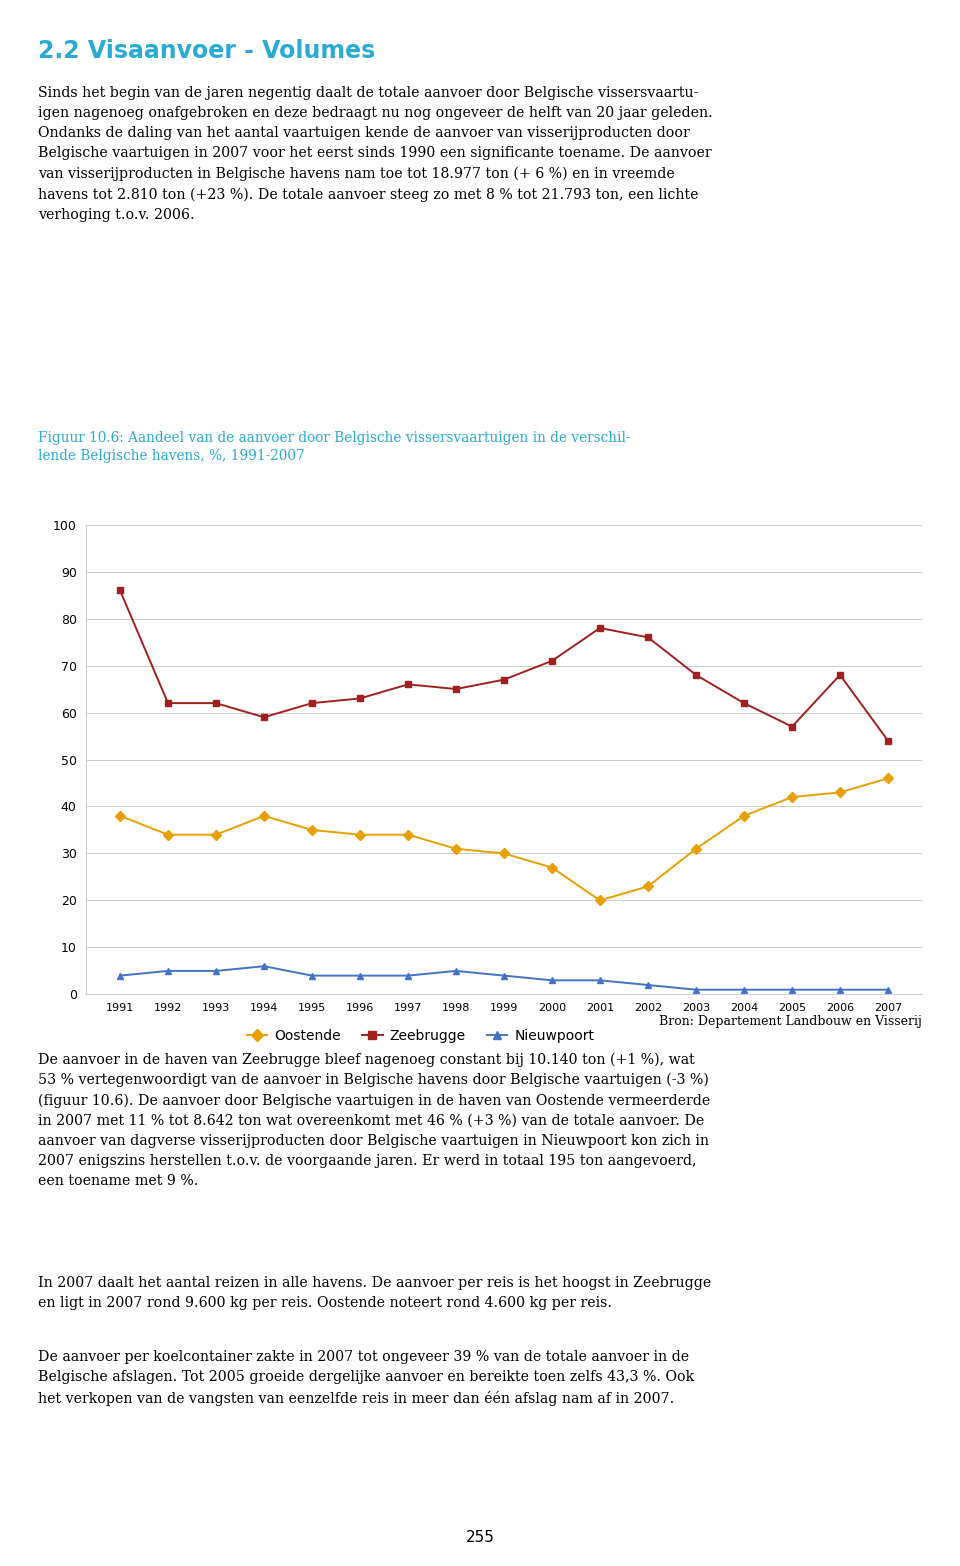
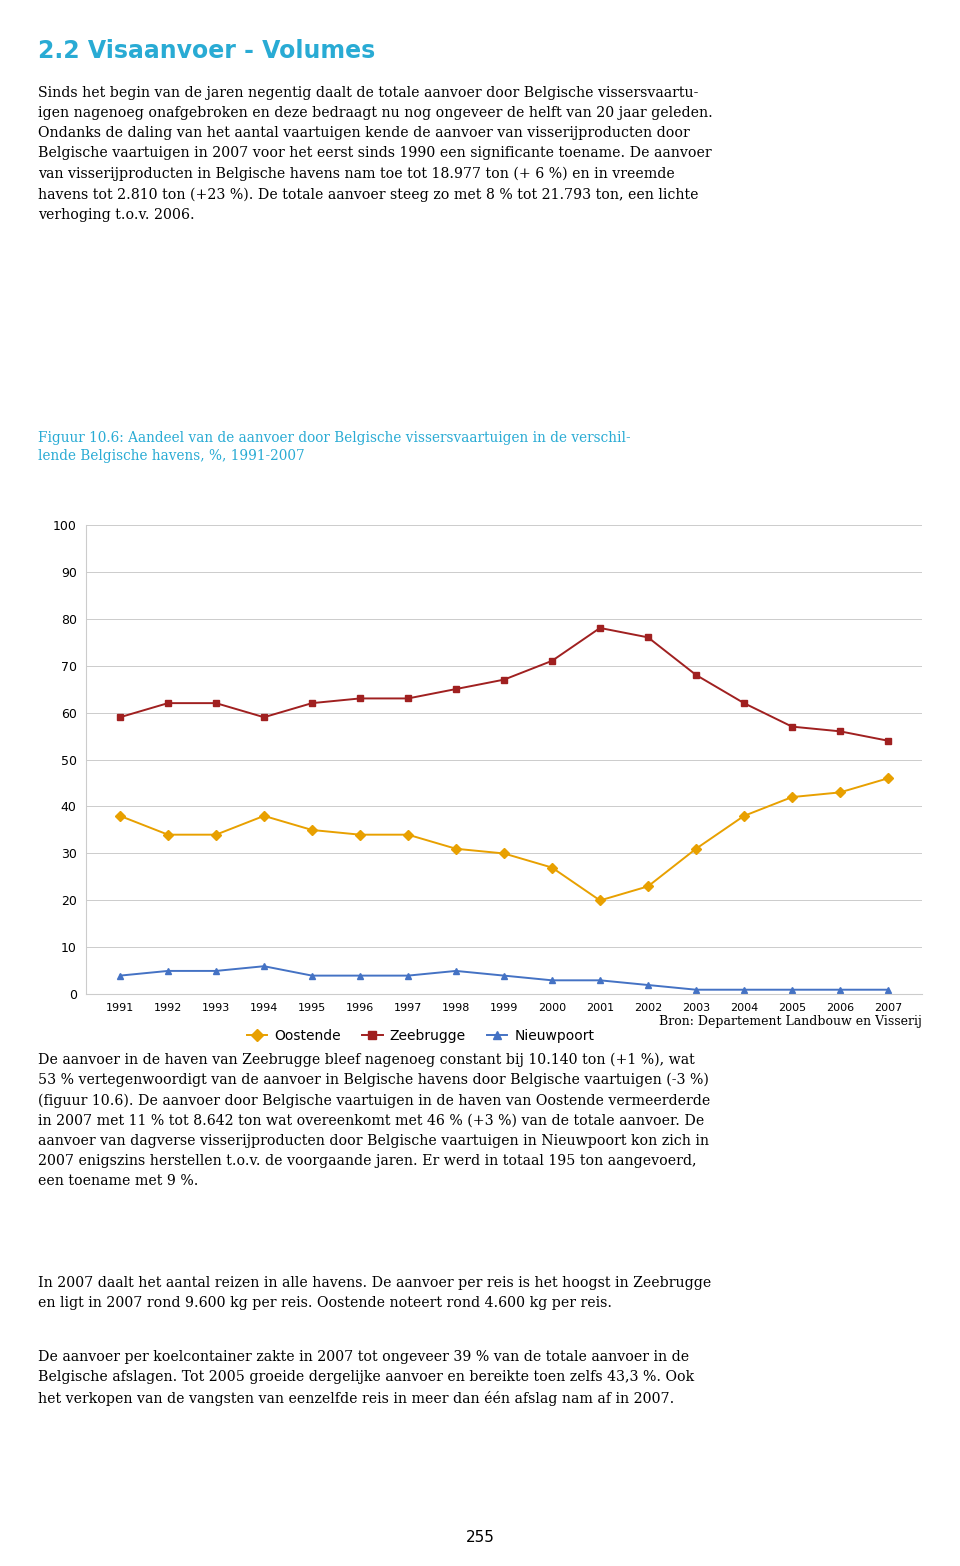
Zeebrugge/1991: 86 -> 59
Zeebrugge/1997: 66 -> 63
Zeebrugge/2006: 68 -> 56
